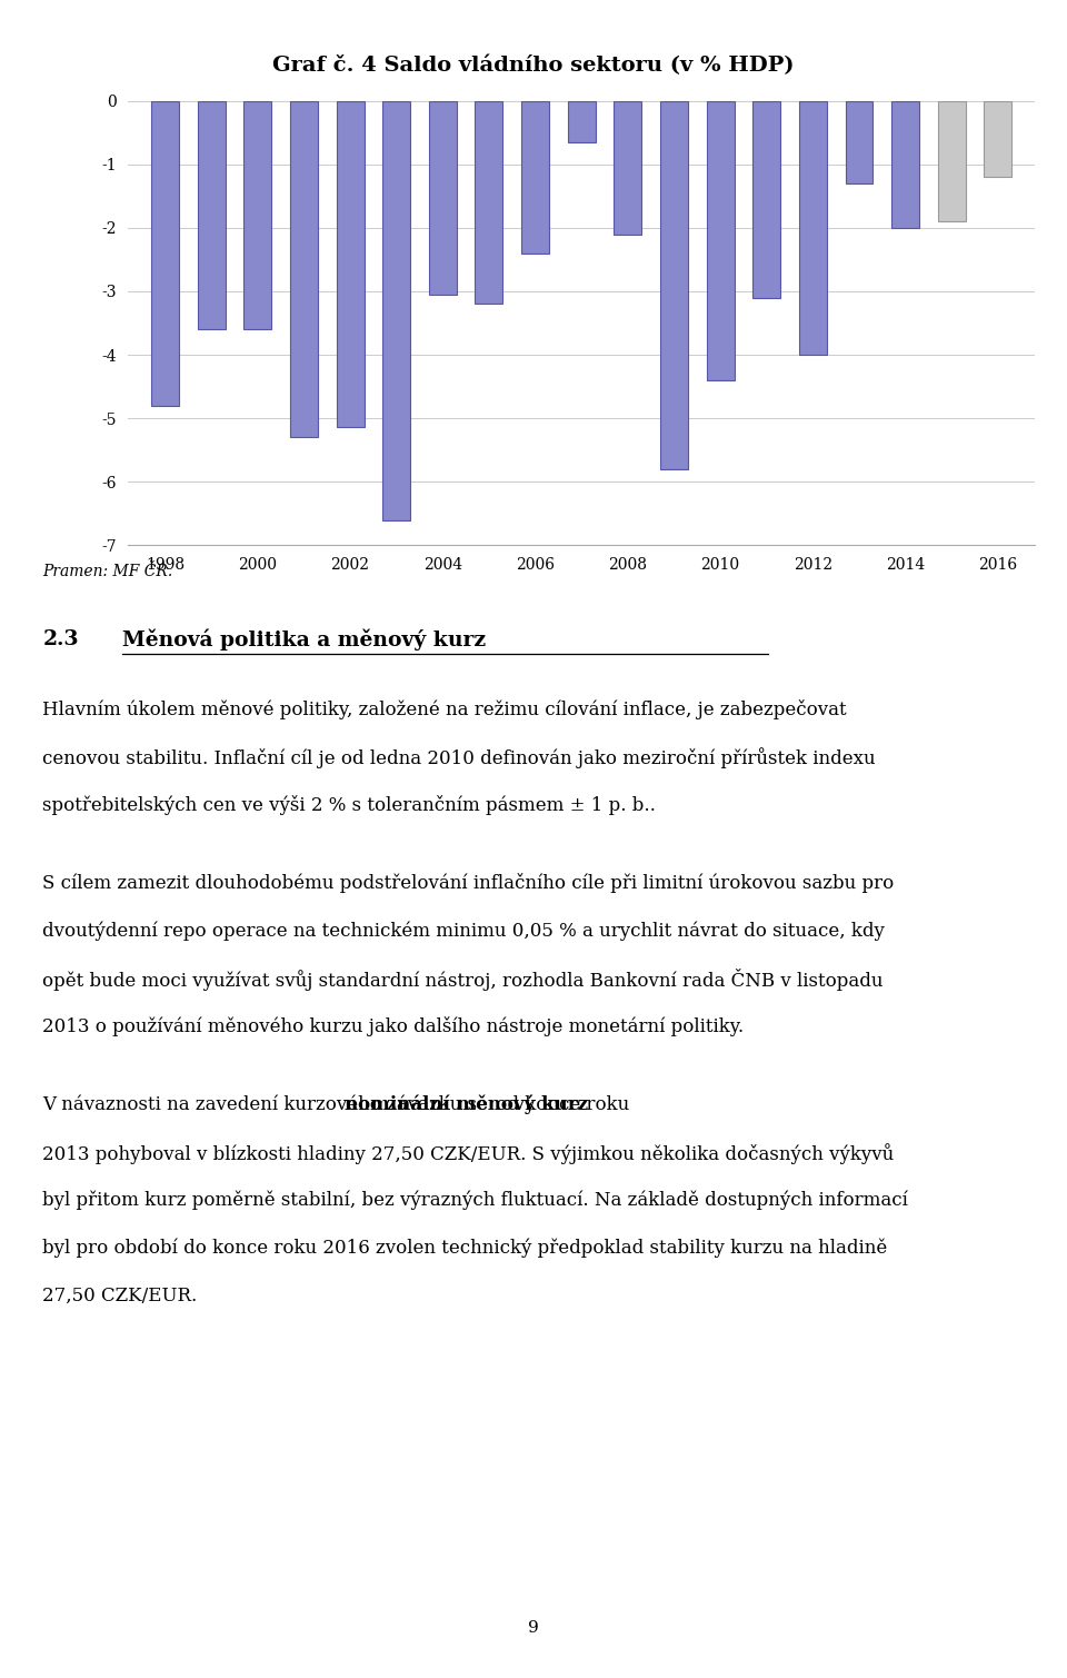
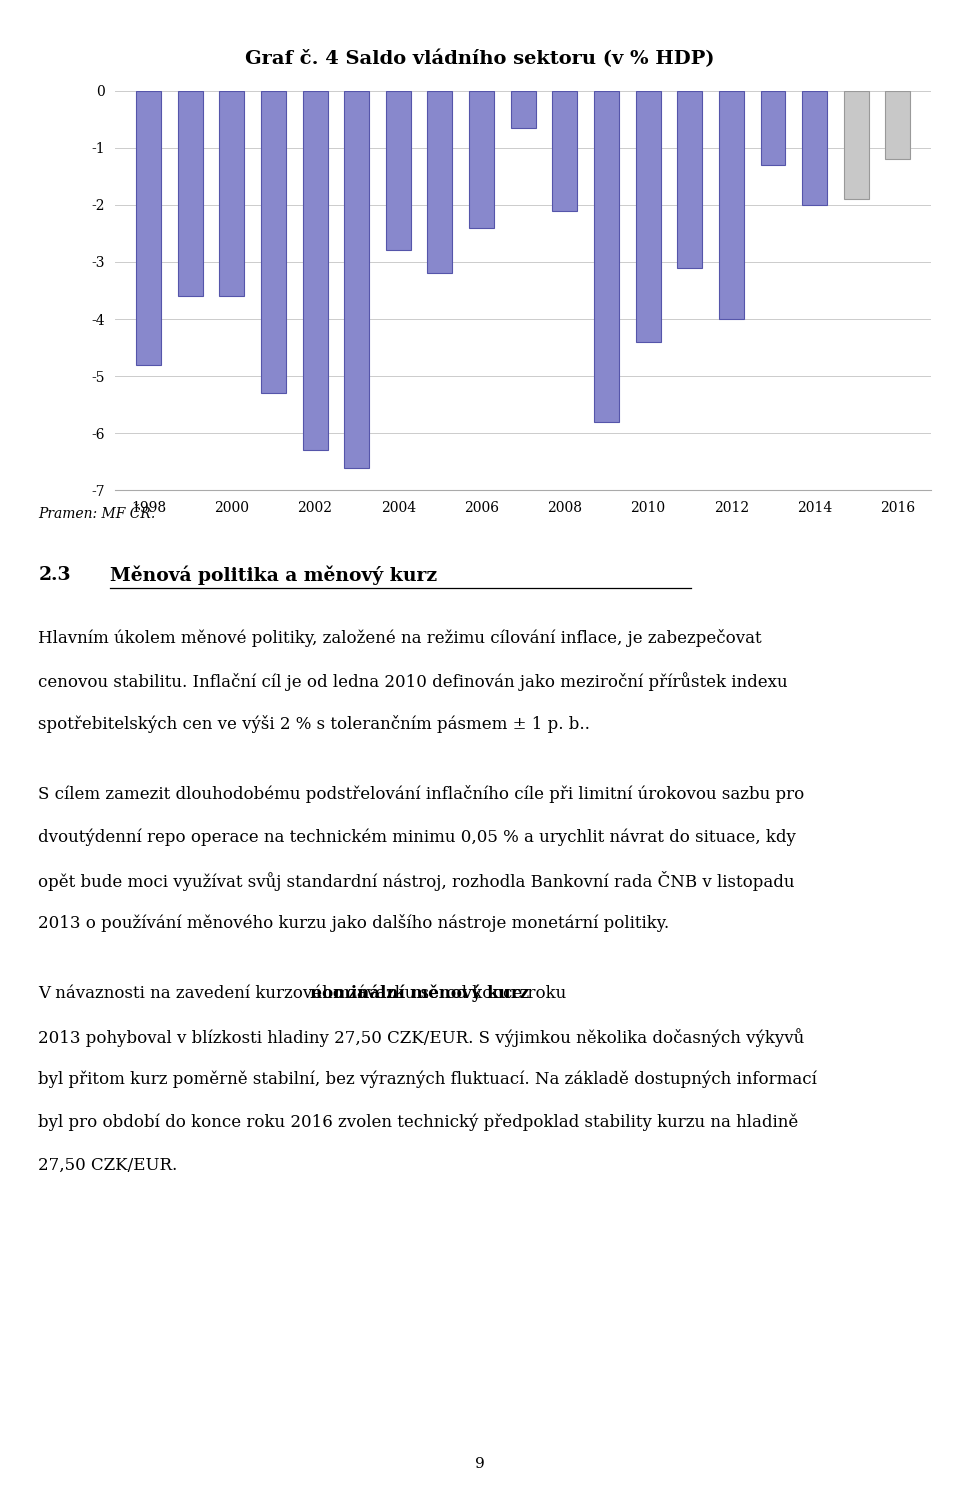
2002: -5.14 -> -6.30
2004: -3.06 -> -2.80
